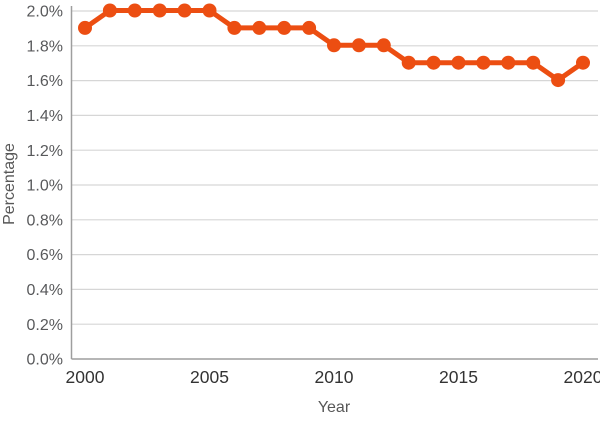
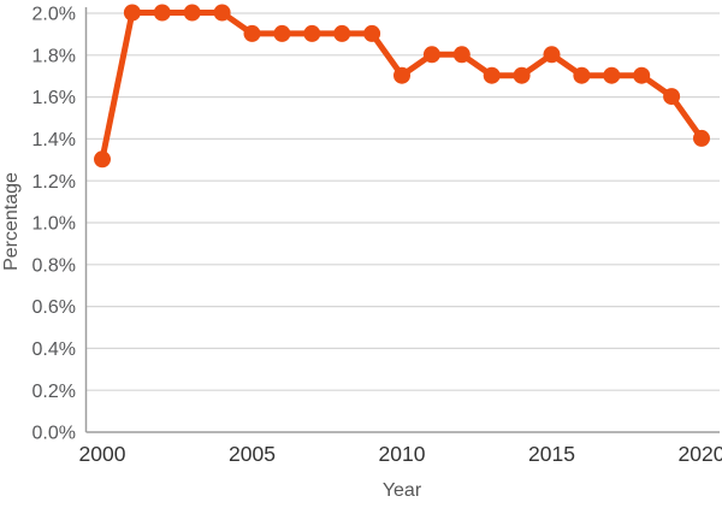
2000: 1.9% -> 1.3%
2005: 2.0% -> 1.9%
2010: 1.8% -> 1.7%
2015: 1.7% -> 1.8%
2020: 1.7% -> 1.4%
